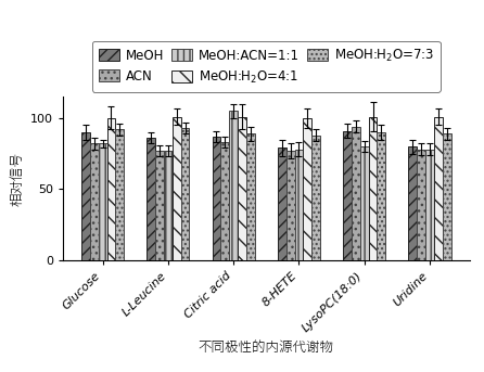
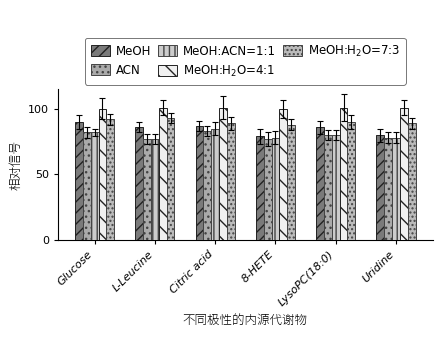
MeOH:ACN=1:1/Citric acid: 105 -> 85
MeOH/LysoPC(18:0): 91 -> 86
ACN/LysoPC(18:0): 94 -> 80
